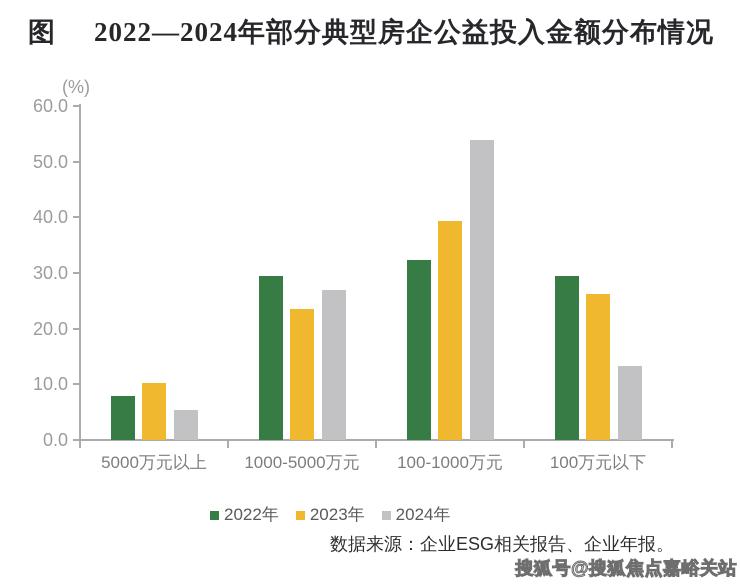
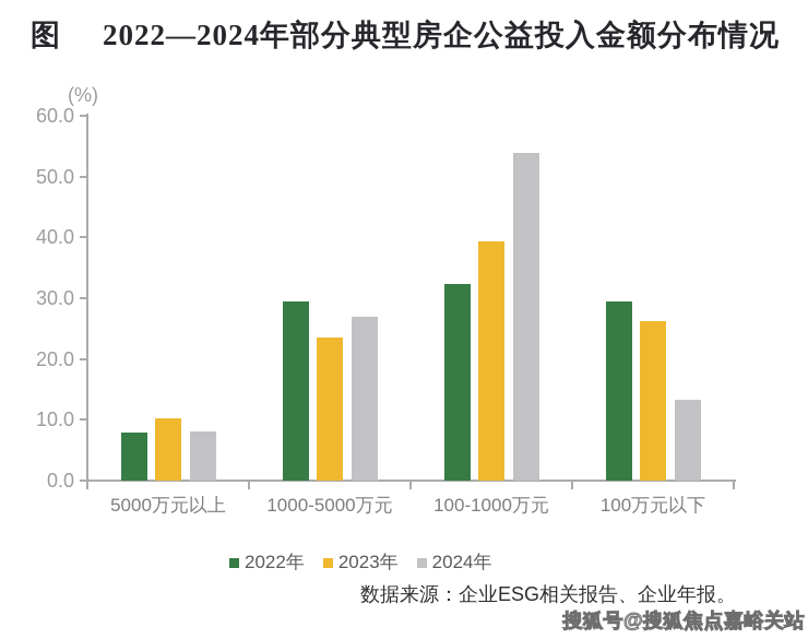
2024年/5000万元以上: 5 -> 8
